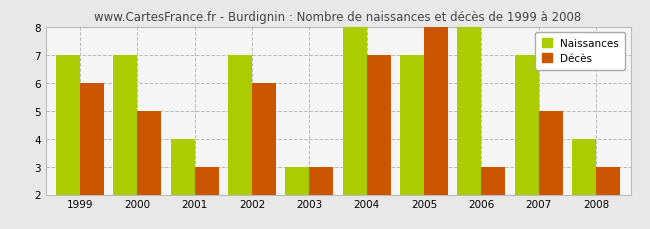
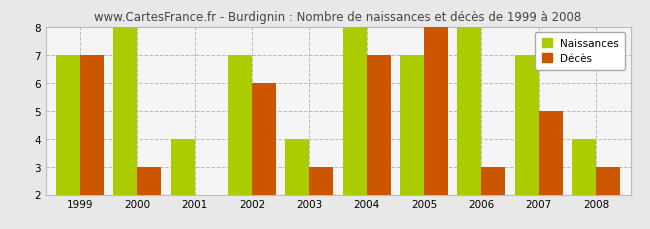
Décès/1999: 6 -> 7
Naissances/2000: 7 -> 8
Décès/2000: 5 -> 3
Décès/2001: 3 -> 2
Naissances/2003: 3 -> 4
